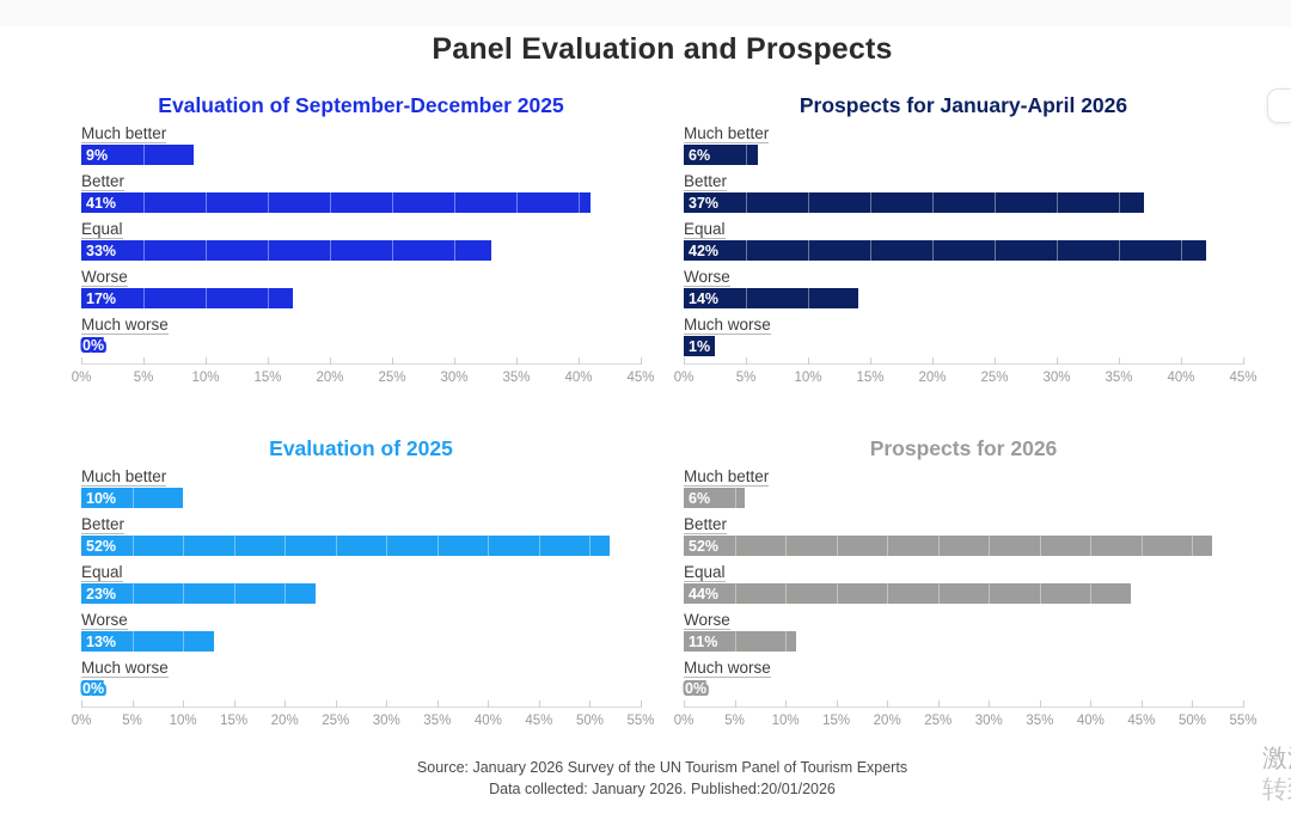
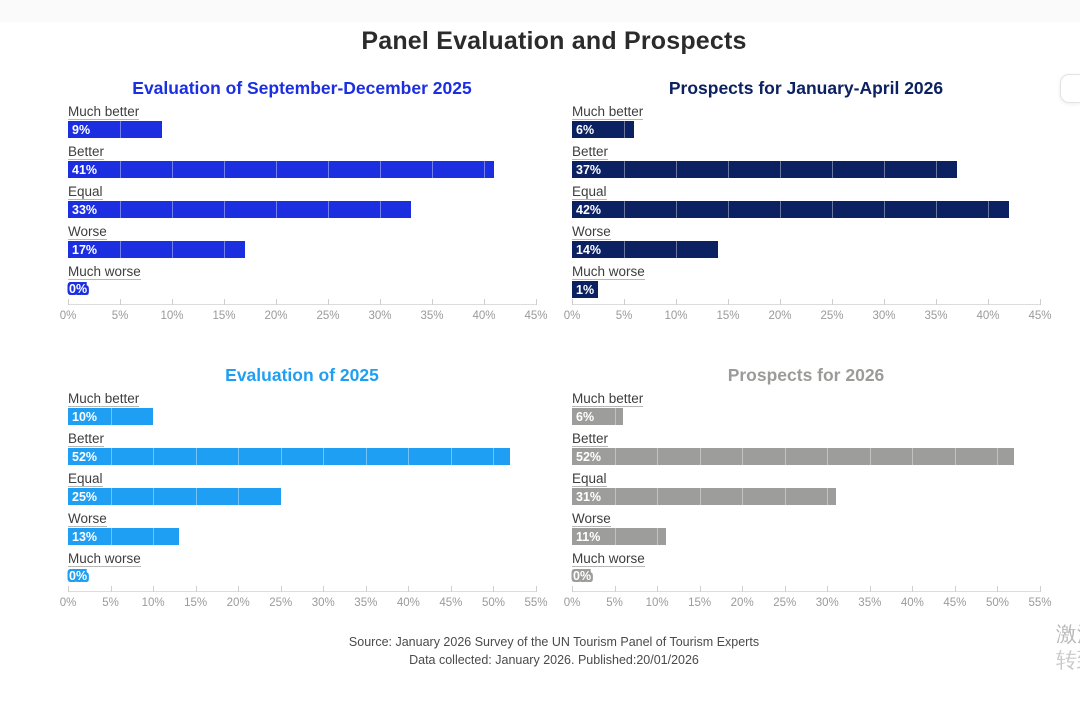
Evaluation of 2025/Equal: 23% -> 25%
Prospects for 2026/Equal: 44% -> 31%
